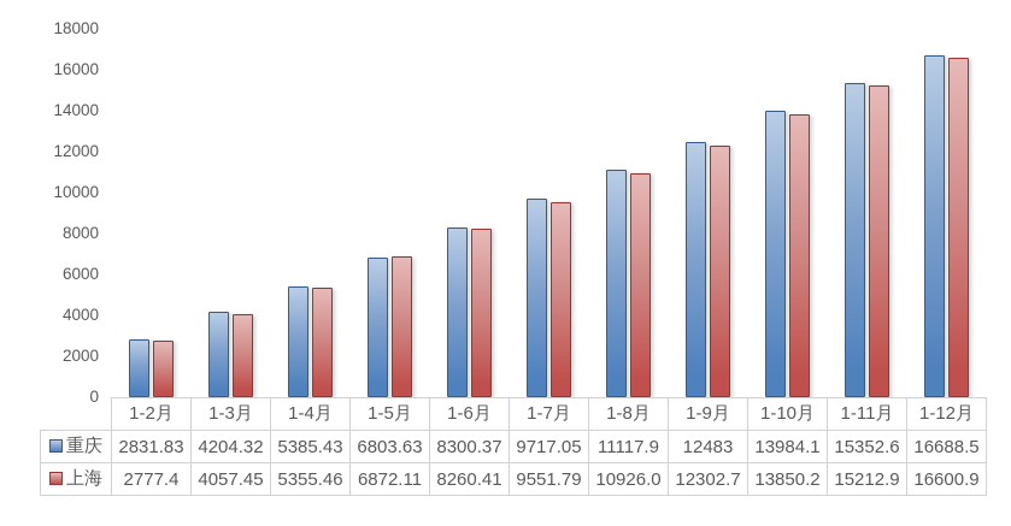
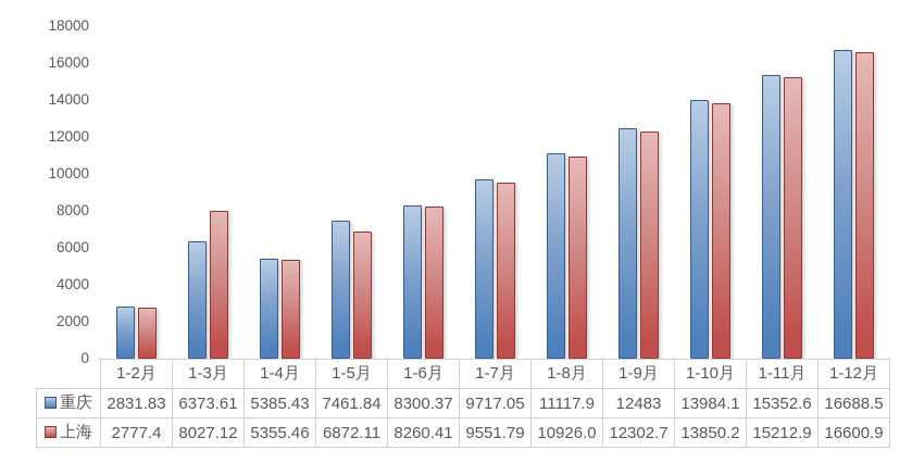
重庆/1-3月: 4204.32 -> 6373.61
上海/1-3月: 4057.45 -> 8027.12
重庆/1-5月: 6803.63 -> 7461.84
